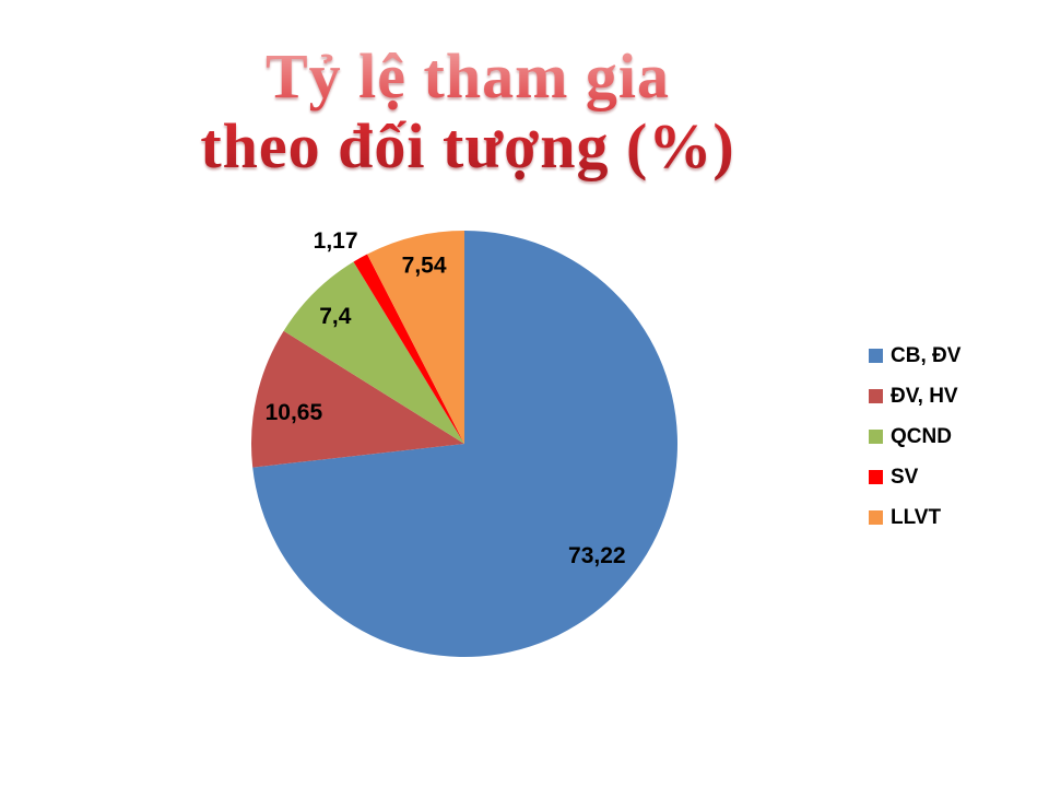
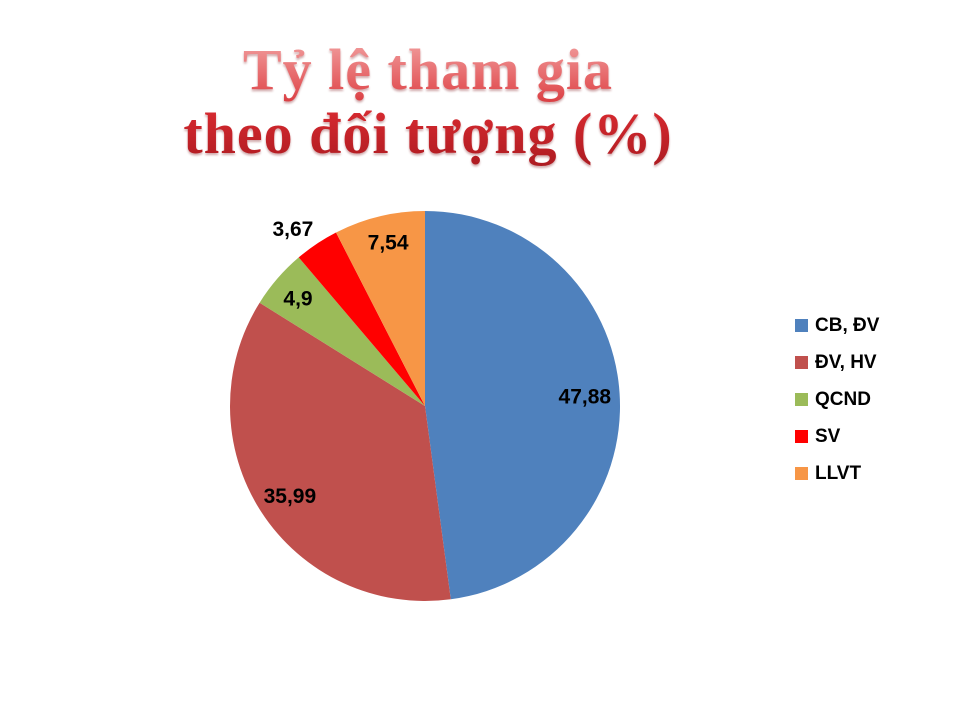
CB, ĐV: 73,22 -> 47,88
ĐV, HV: 10,65 -> 35,99
QCND: 7,4 -> 4,9
SV: 1,17 -> 3,67
